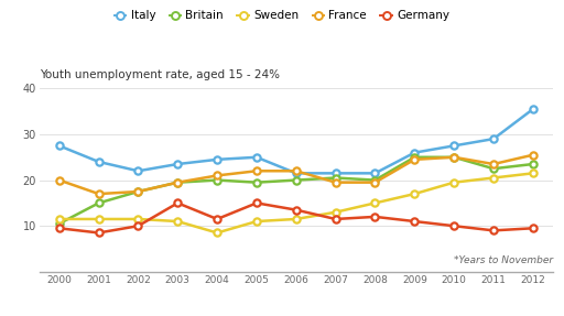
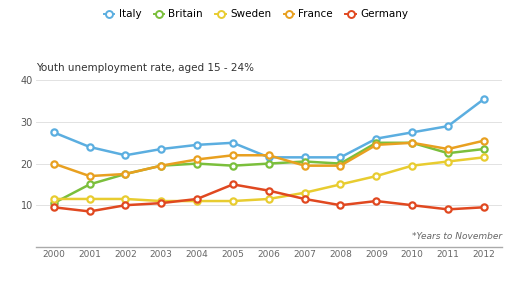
Germany/2003: 15.0 -> 10.5
Sweden/2004: 8.5 -> 11.0
Germany/2008: 12.0 -> 10.0
